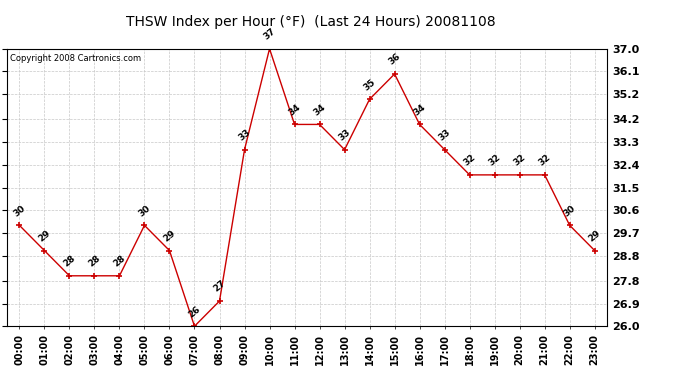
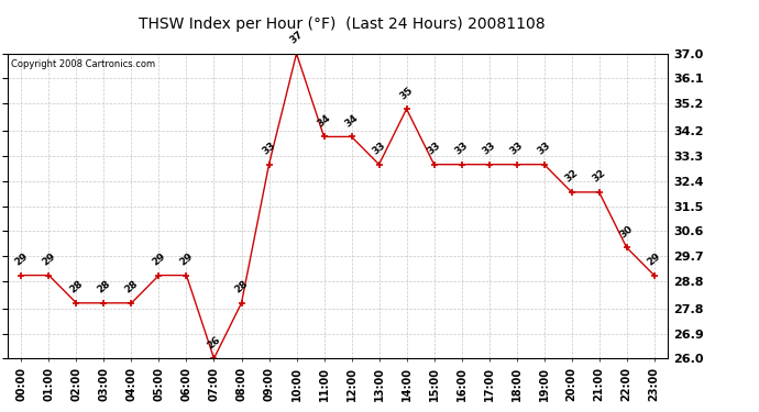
00:00: 30 -> 29
05:00: 30 -> 29
08:00: 27 -> 28
15:00: 36 -> 33
16:00: 34 -> 33
18:00: 32 -> 33
19:00: 32 -> 33
